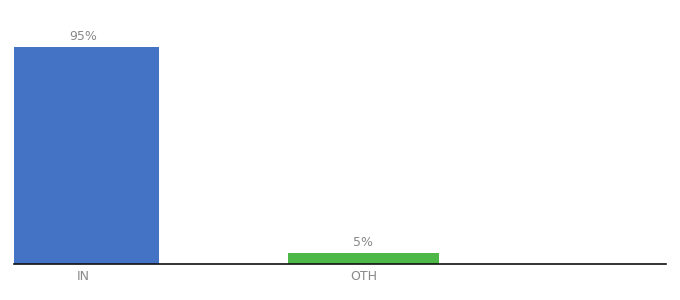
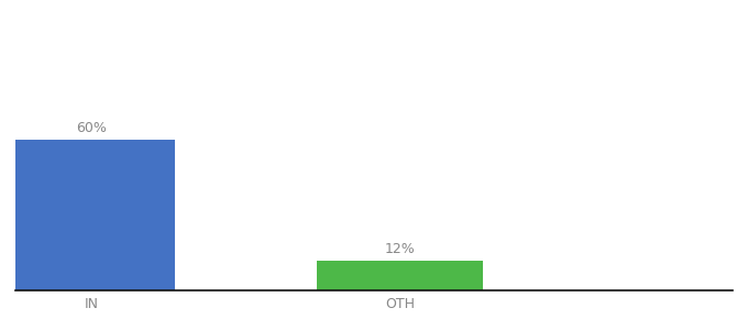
IN: 95% -> 60%
OTH: 5% -> 12%
